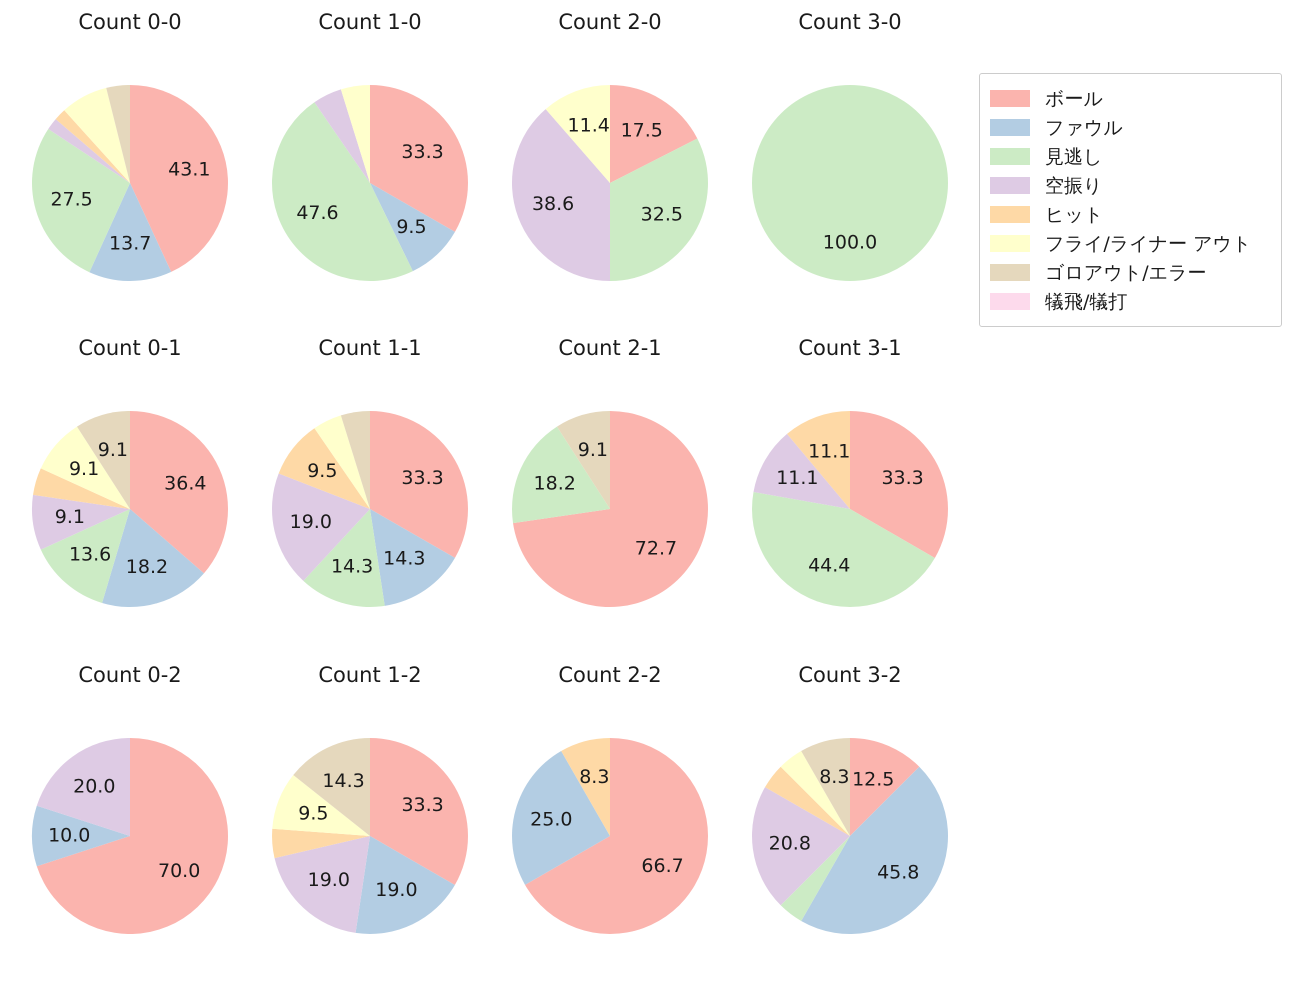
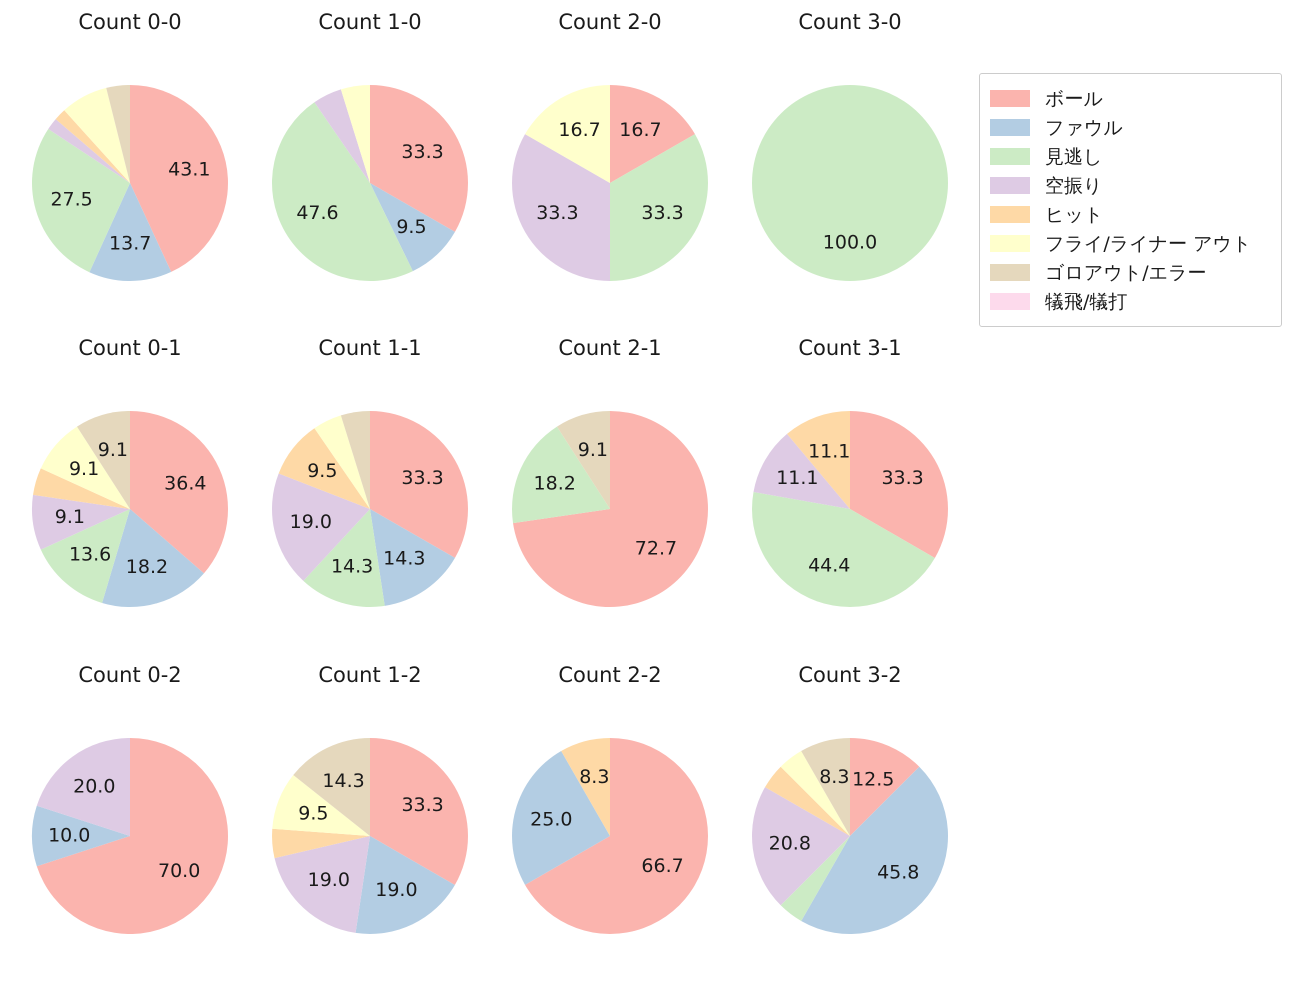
Count 2-0/ボール: 17.5 -> 16.7
Count 2-0/見逃し: 32.5 -> 33.3
Count 2-0/空振り: 38.6 -> 33.3
Count 2-0/フライ/ライナー アウト: 11.4 -> 16.7
